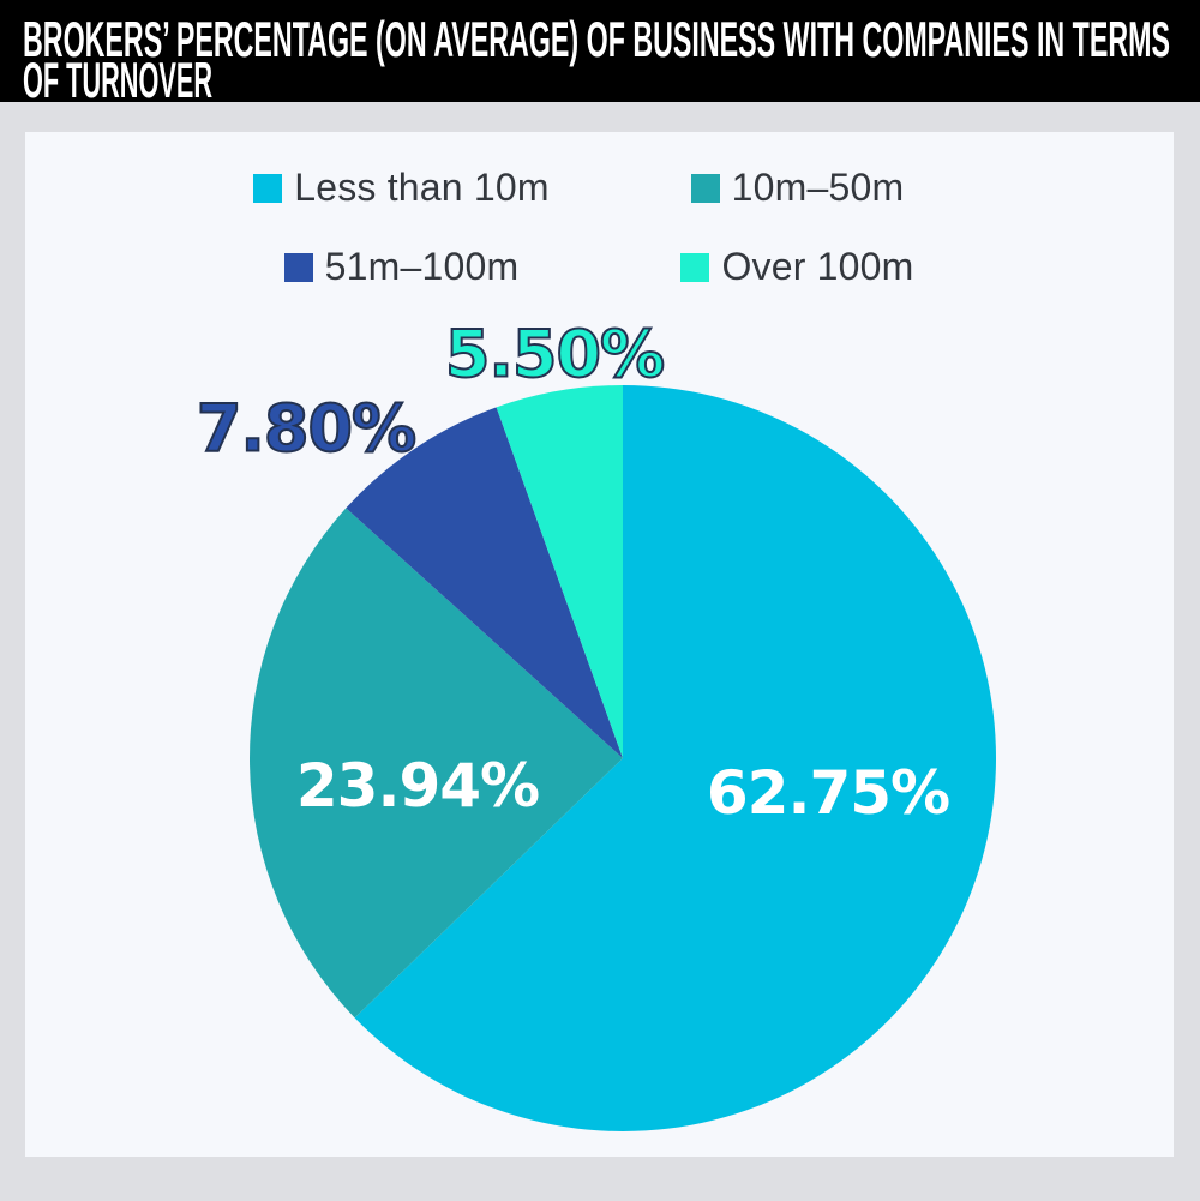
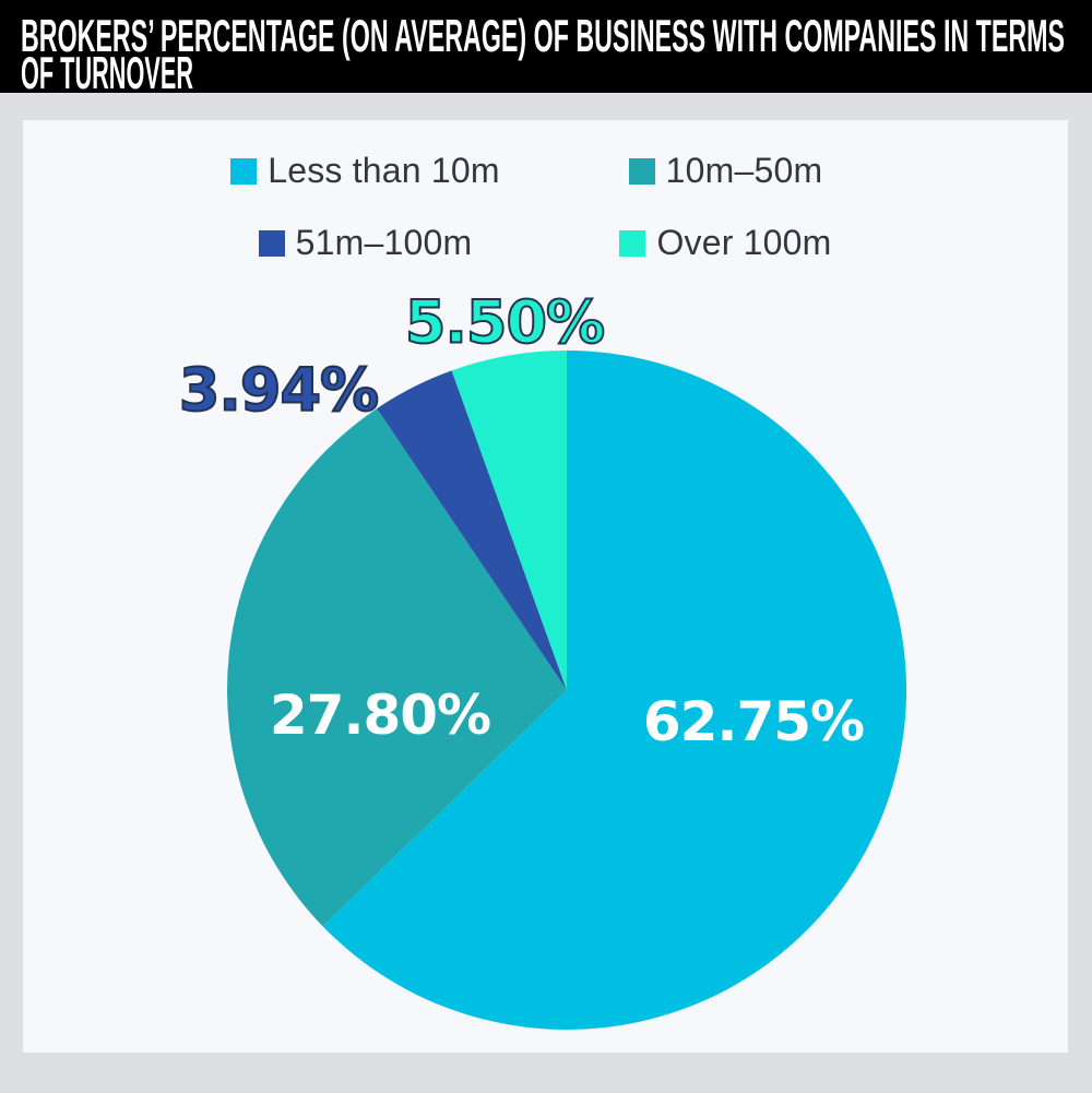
10m–50m: 23.94% -> 27.80%
51m–100m: 7.80% -> 3.94%
